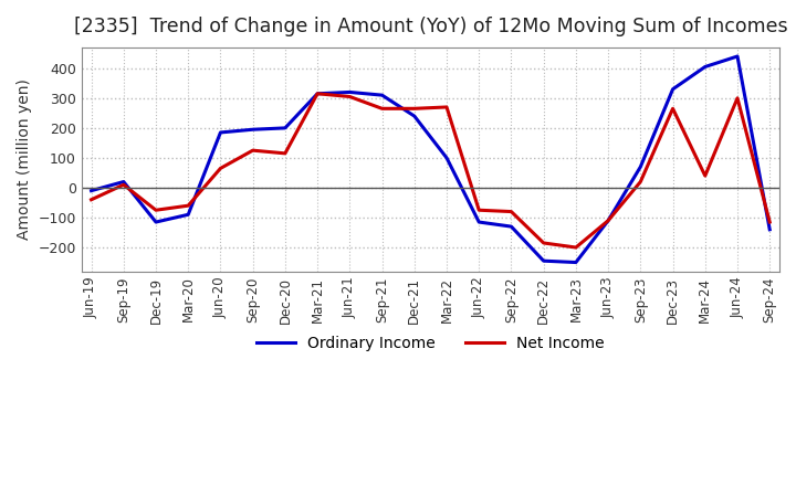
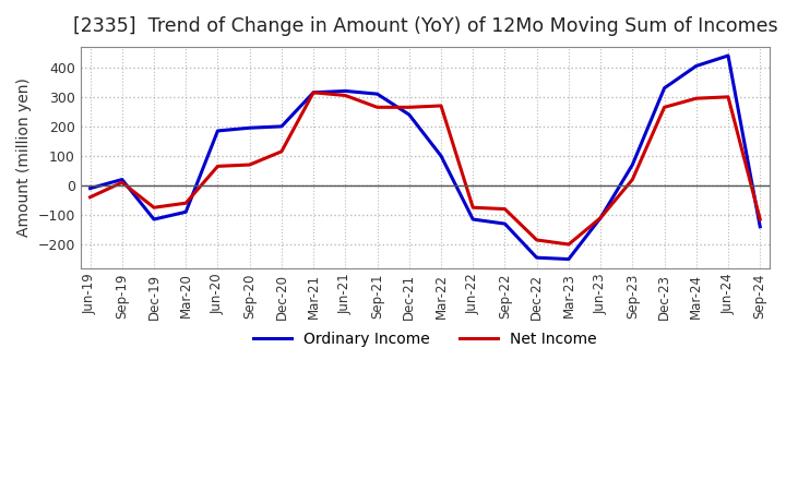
Net Income/Sep-20: 125 -> 70
Net Income/Mar-24: 40 -> 295
